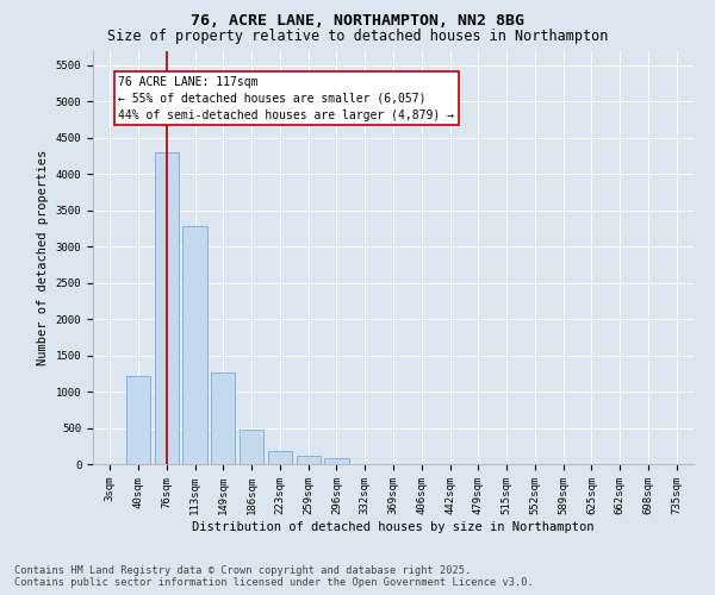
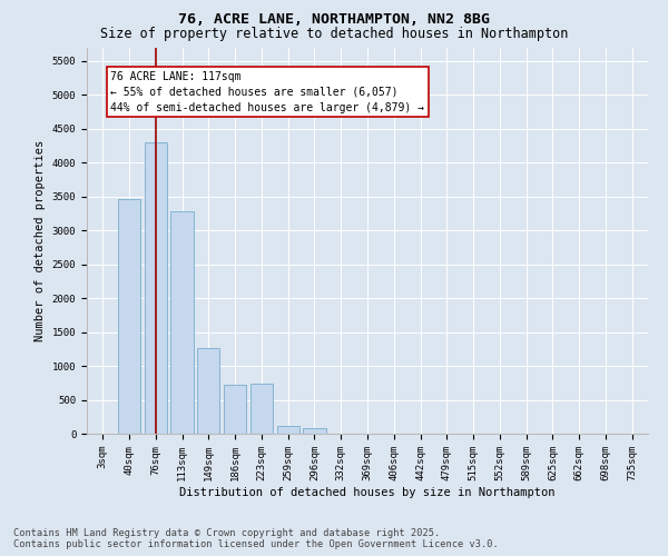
40sqm: 1220 -> 3460
186sqm: 480 -> 720
223sqm: 180 -> 740
